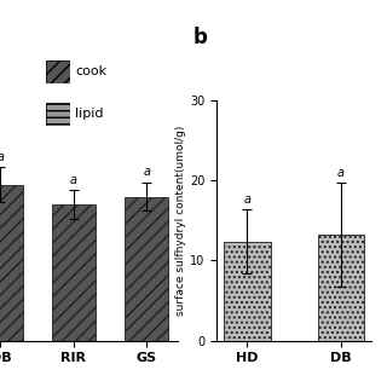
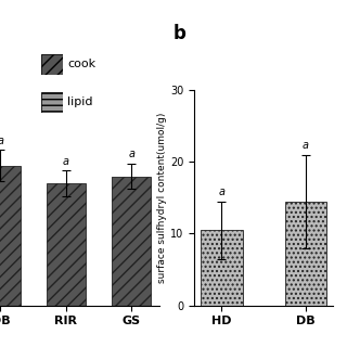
HD: 12.4 -> 10.5
DB: 13.2 -> 14.5
